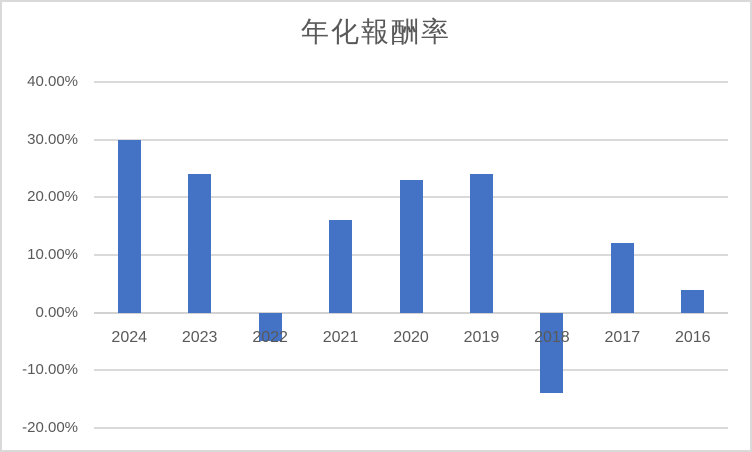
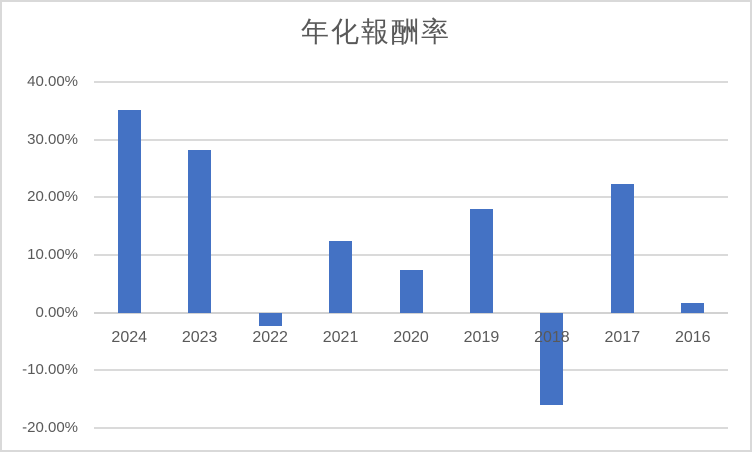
2024: 30% -> 35%
2023: 24% -> 28%
2022: -5% -> -2%
2021: 16% -> 12%
2020: 23% -> 7%
2019: 24% -> 18%
2018: -14% -> -16%
2017: 12% -> 22%
2016: 4% -> 2%
